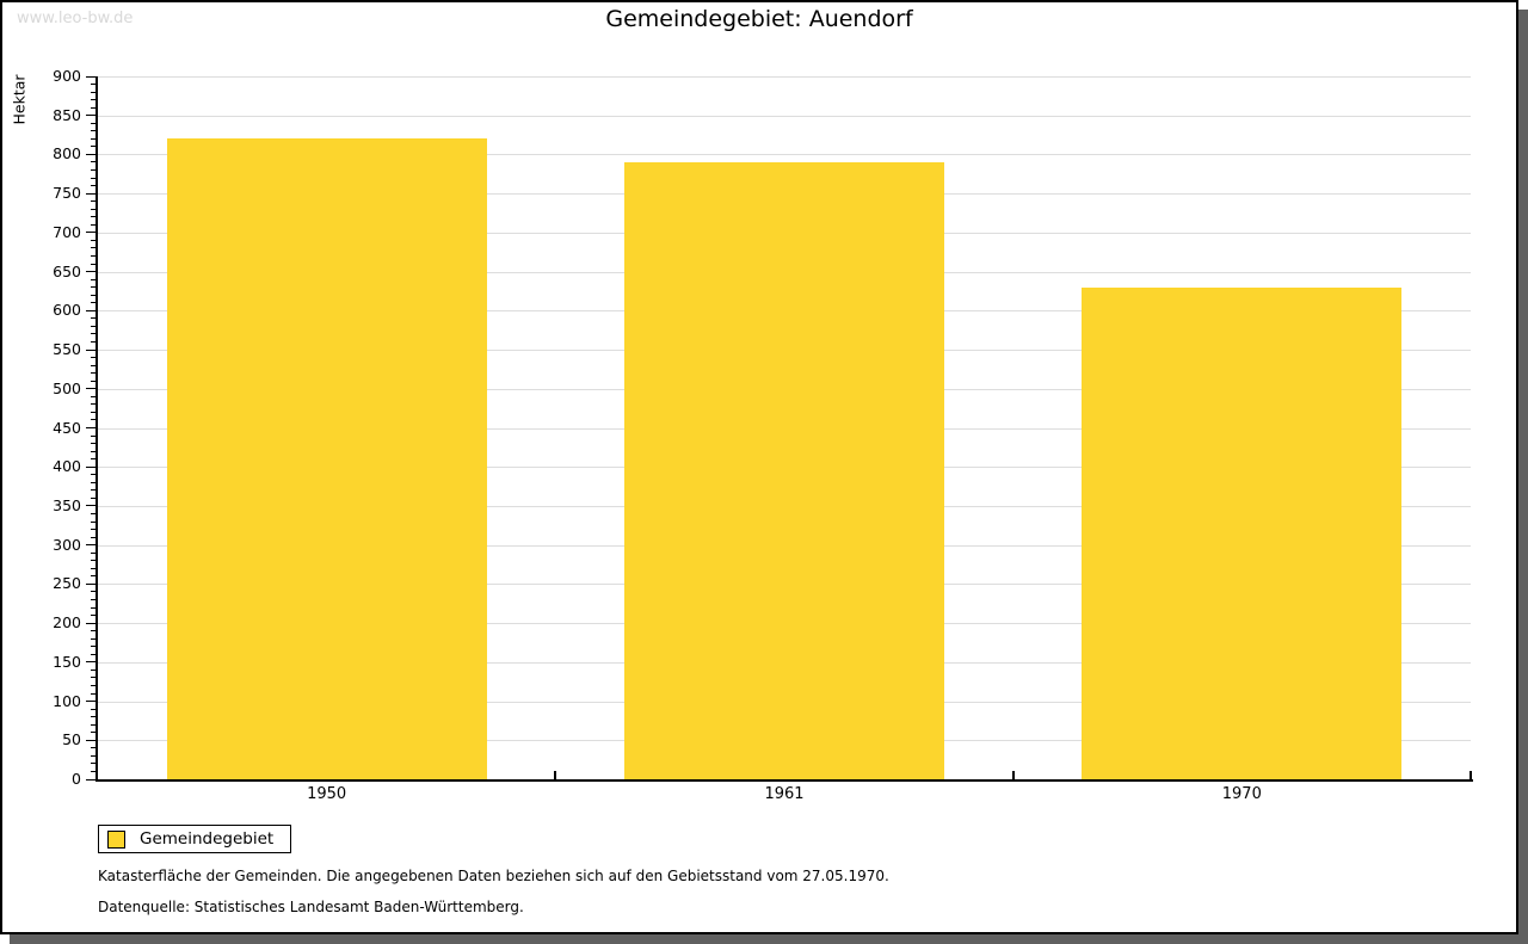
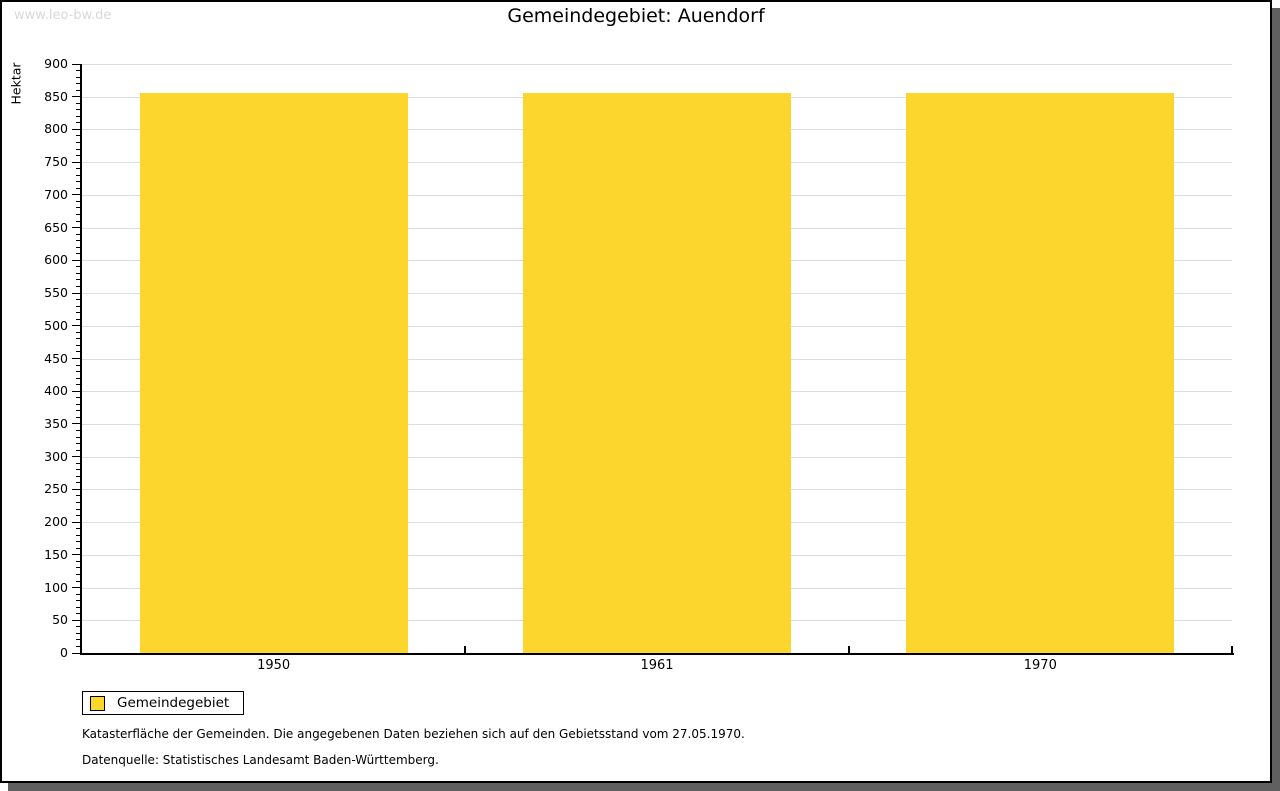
1950: 820 -> 860
1961: 790 -> 860
1970: 630 -> 860
